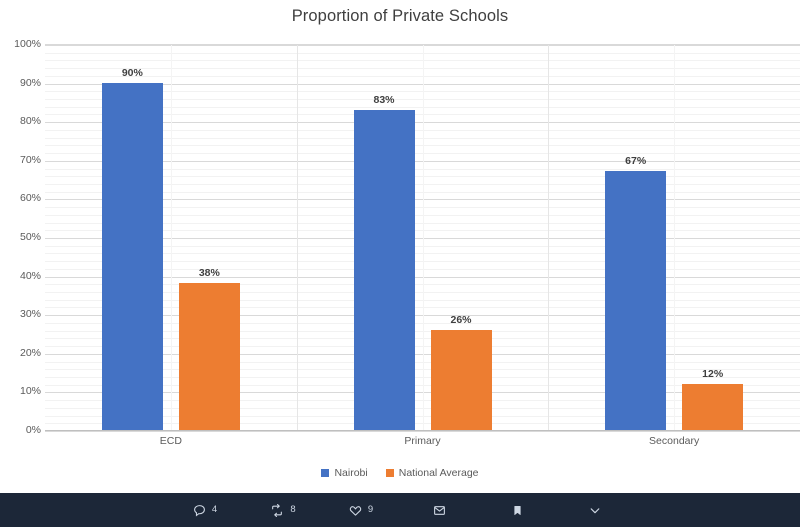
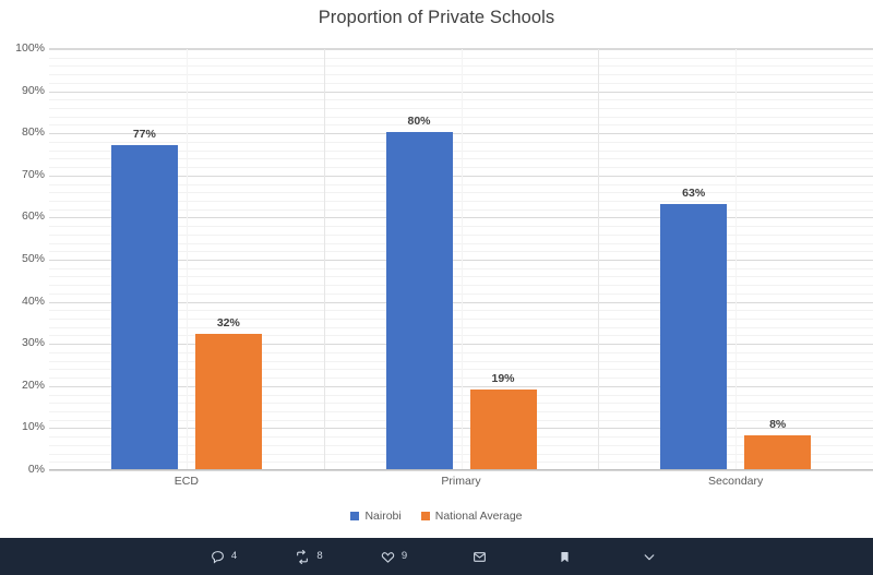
Nairobi/ECD: 90% -> 77%
National Average/ECD: 38% -> 32%
Nairobi/Primary: 83% -> 80%
National Average/Primary: 26% -> 19%
Nairobi/Secondary: 67% -> 63%
National Average/Secondary: 12% -> 8%
